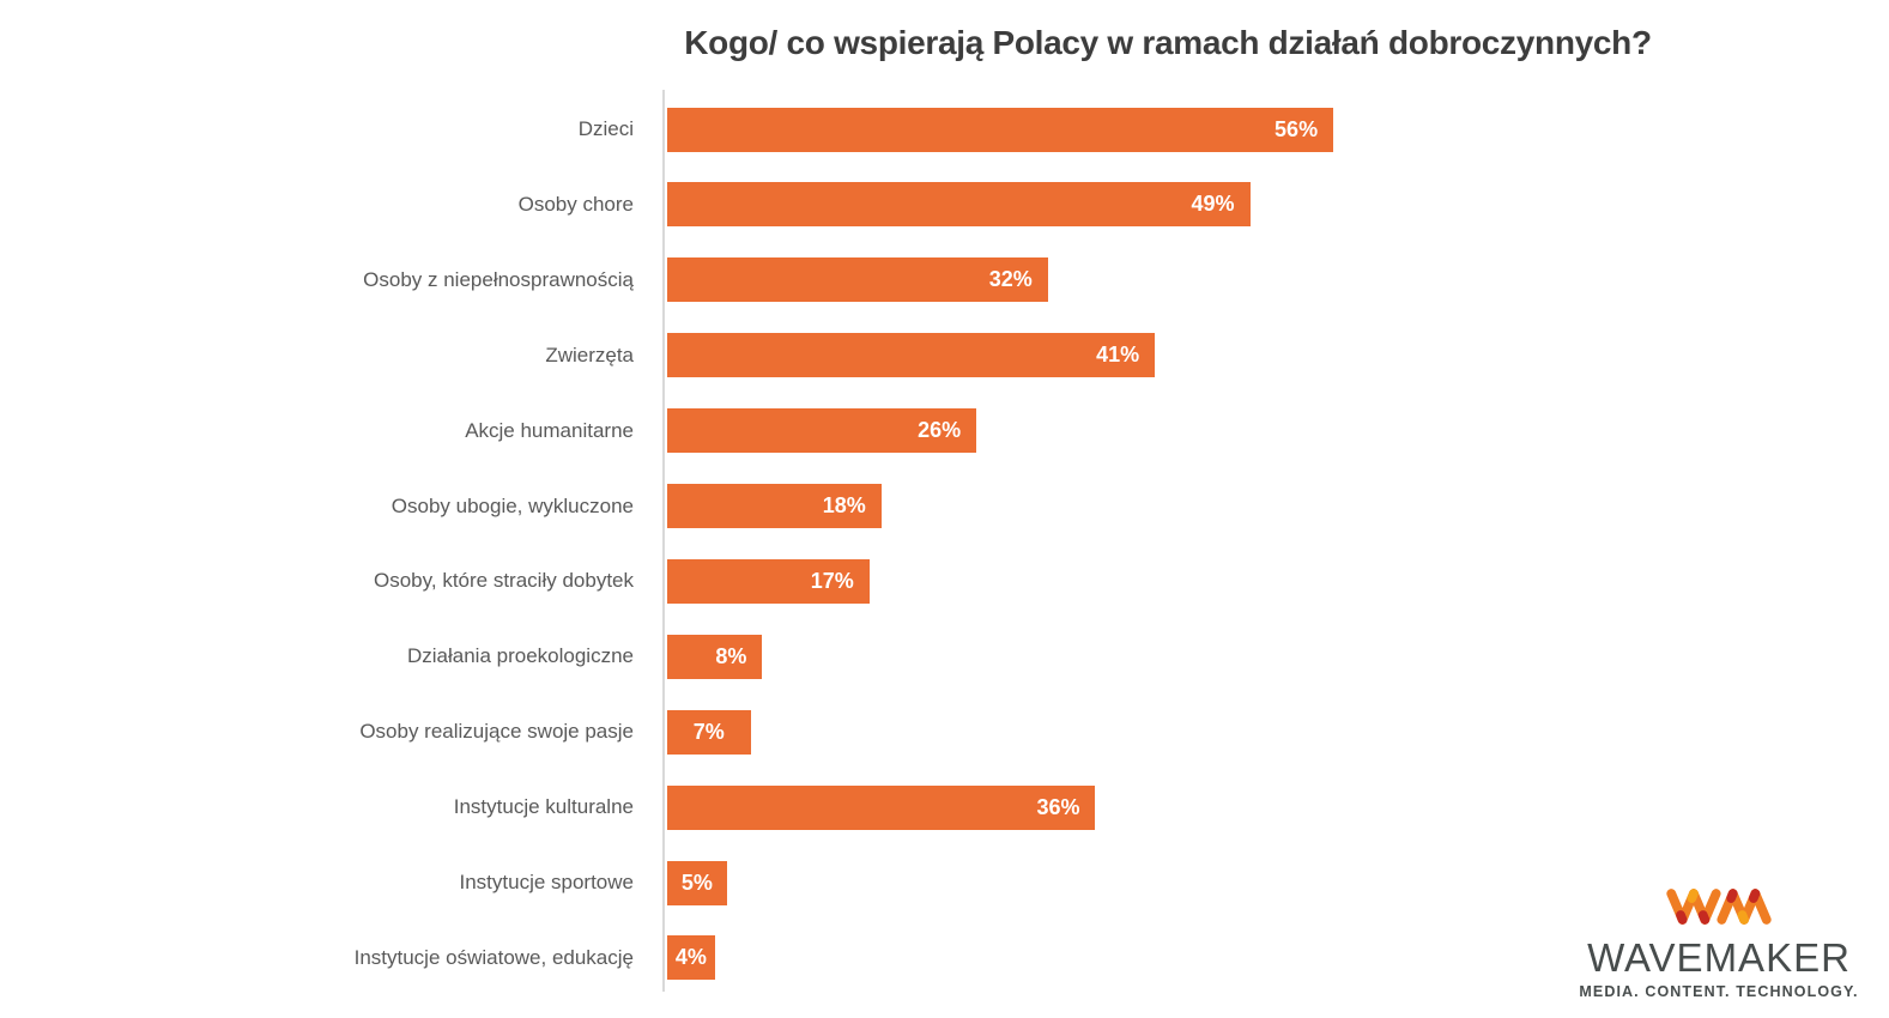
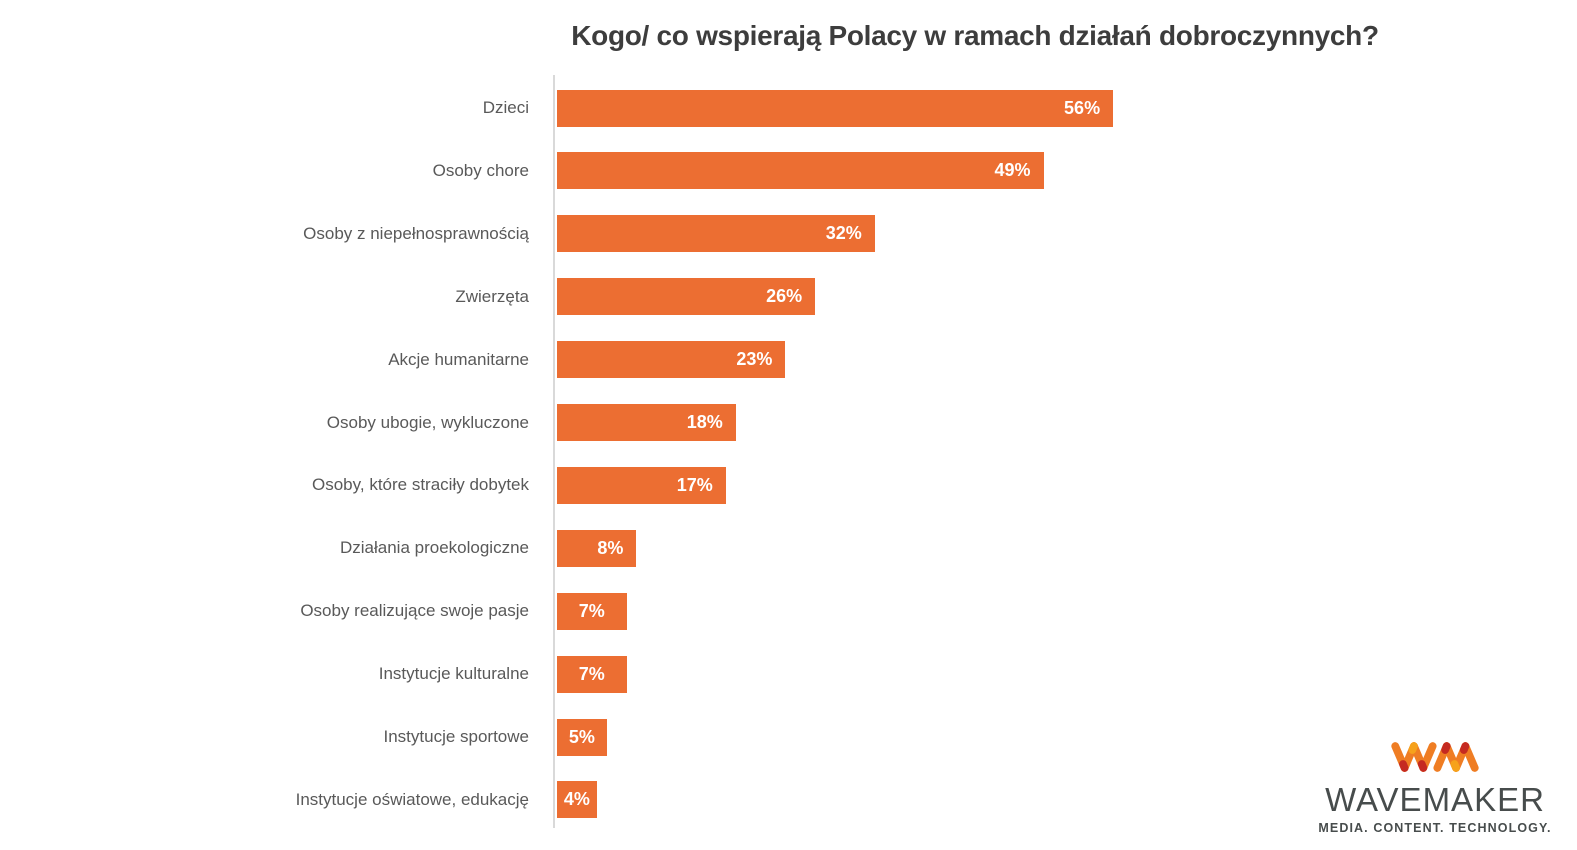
Zwierzęta: 41% -> 26%
Akcje humanitarne: 26% -> 23%
Instytucje kulturalne: 36% -> 7%
